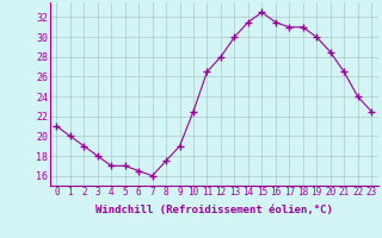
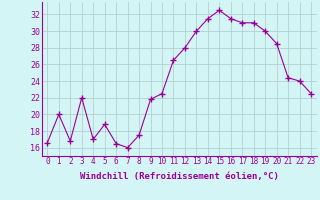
0: 21.0 -> 16.6
2: 19.0 -> 16.8
3: 18.0 -> 22.0
5: 17.0 -> 18.8
9: 19.0 -> 21.8
21: 26.5 -> 24.4
